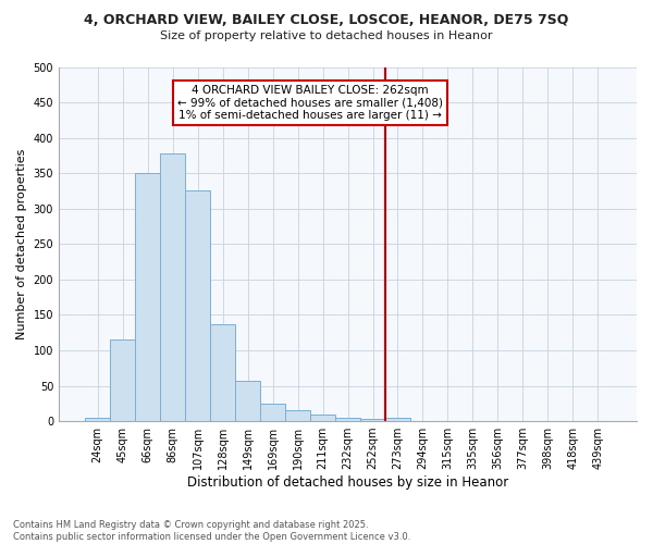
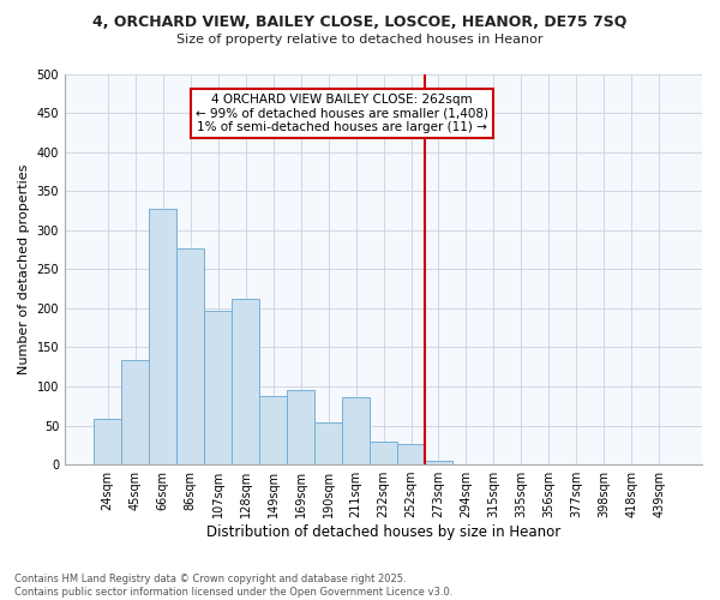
24sqm: 5 -> 58
45sqm: 115 -> 134
66sqm: 350 -> 328
86sqm: 378 -> 276
107sqm: 325 -> 196
128sqm: 137 -> 212
149sqm: 57 -> 88
169sqm: 25 -> 96
190sqm: 15 -> 54
211sqm: 10 -> 86
232sqm: 5 -> 30
252sqm: 3 -> 26
